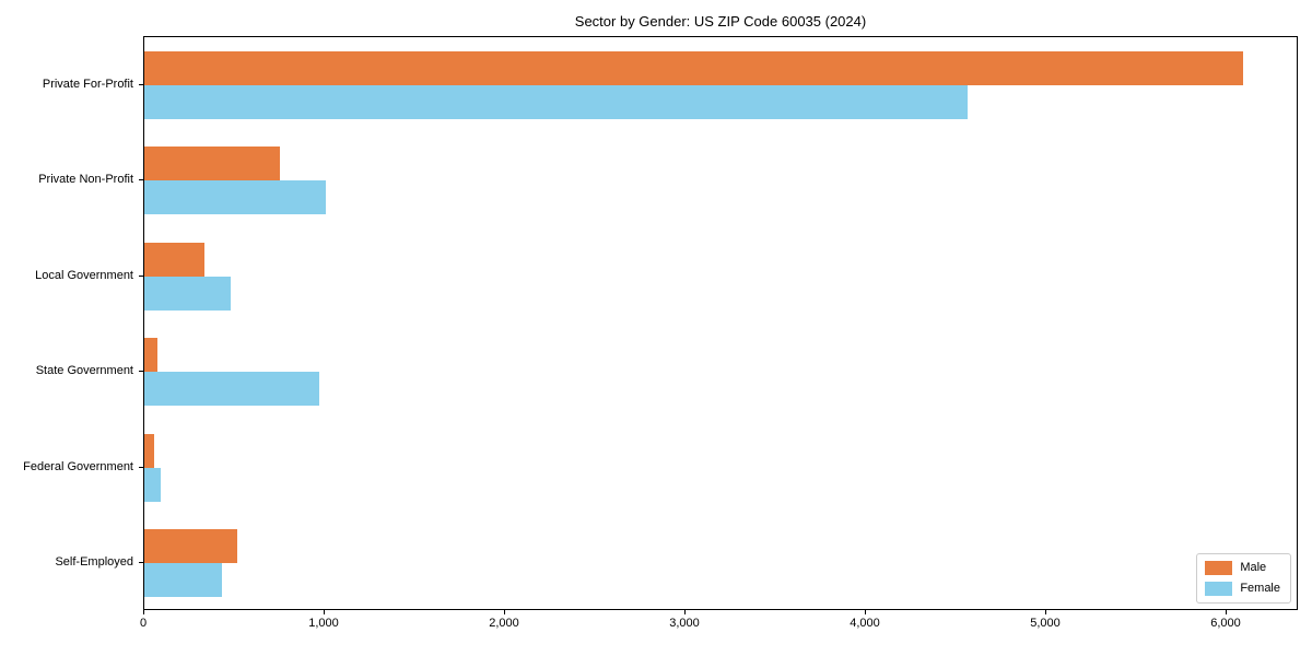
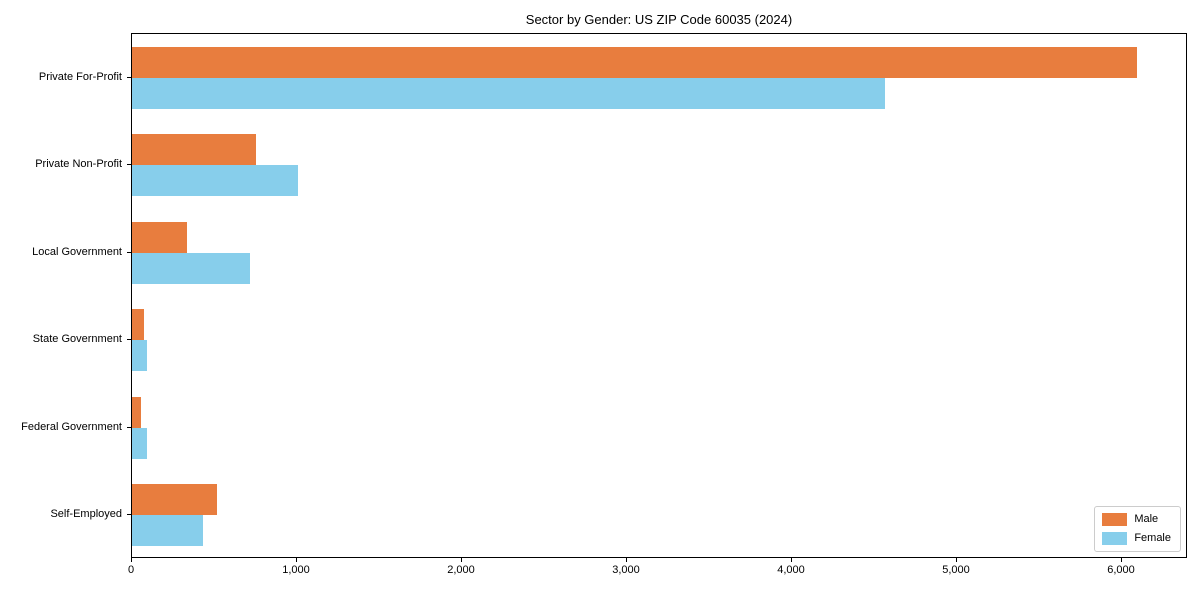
Female/Local Government: 480 -> 720
Female/State Government: 970 -> 90
